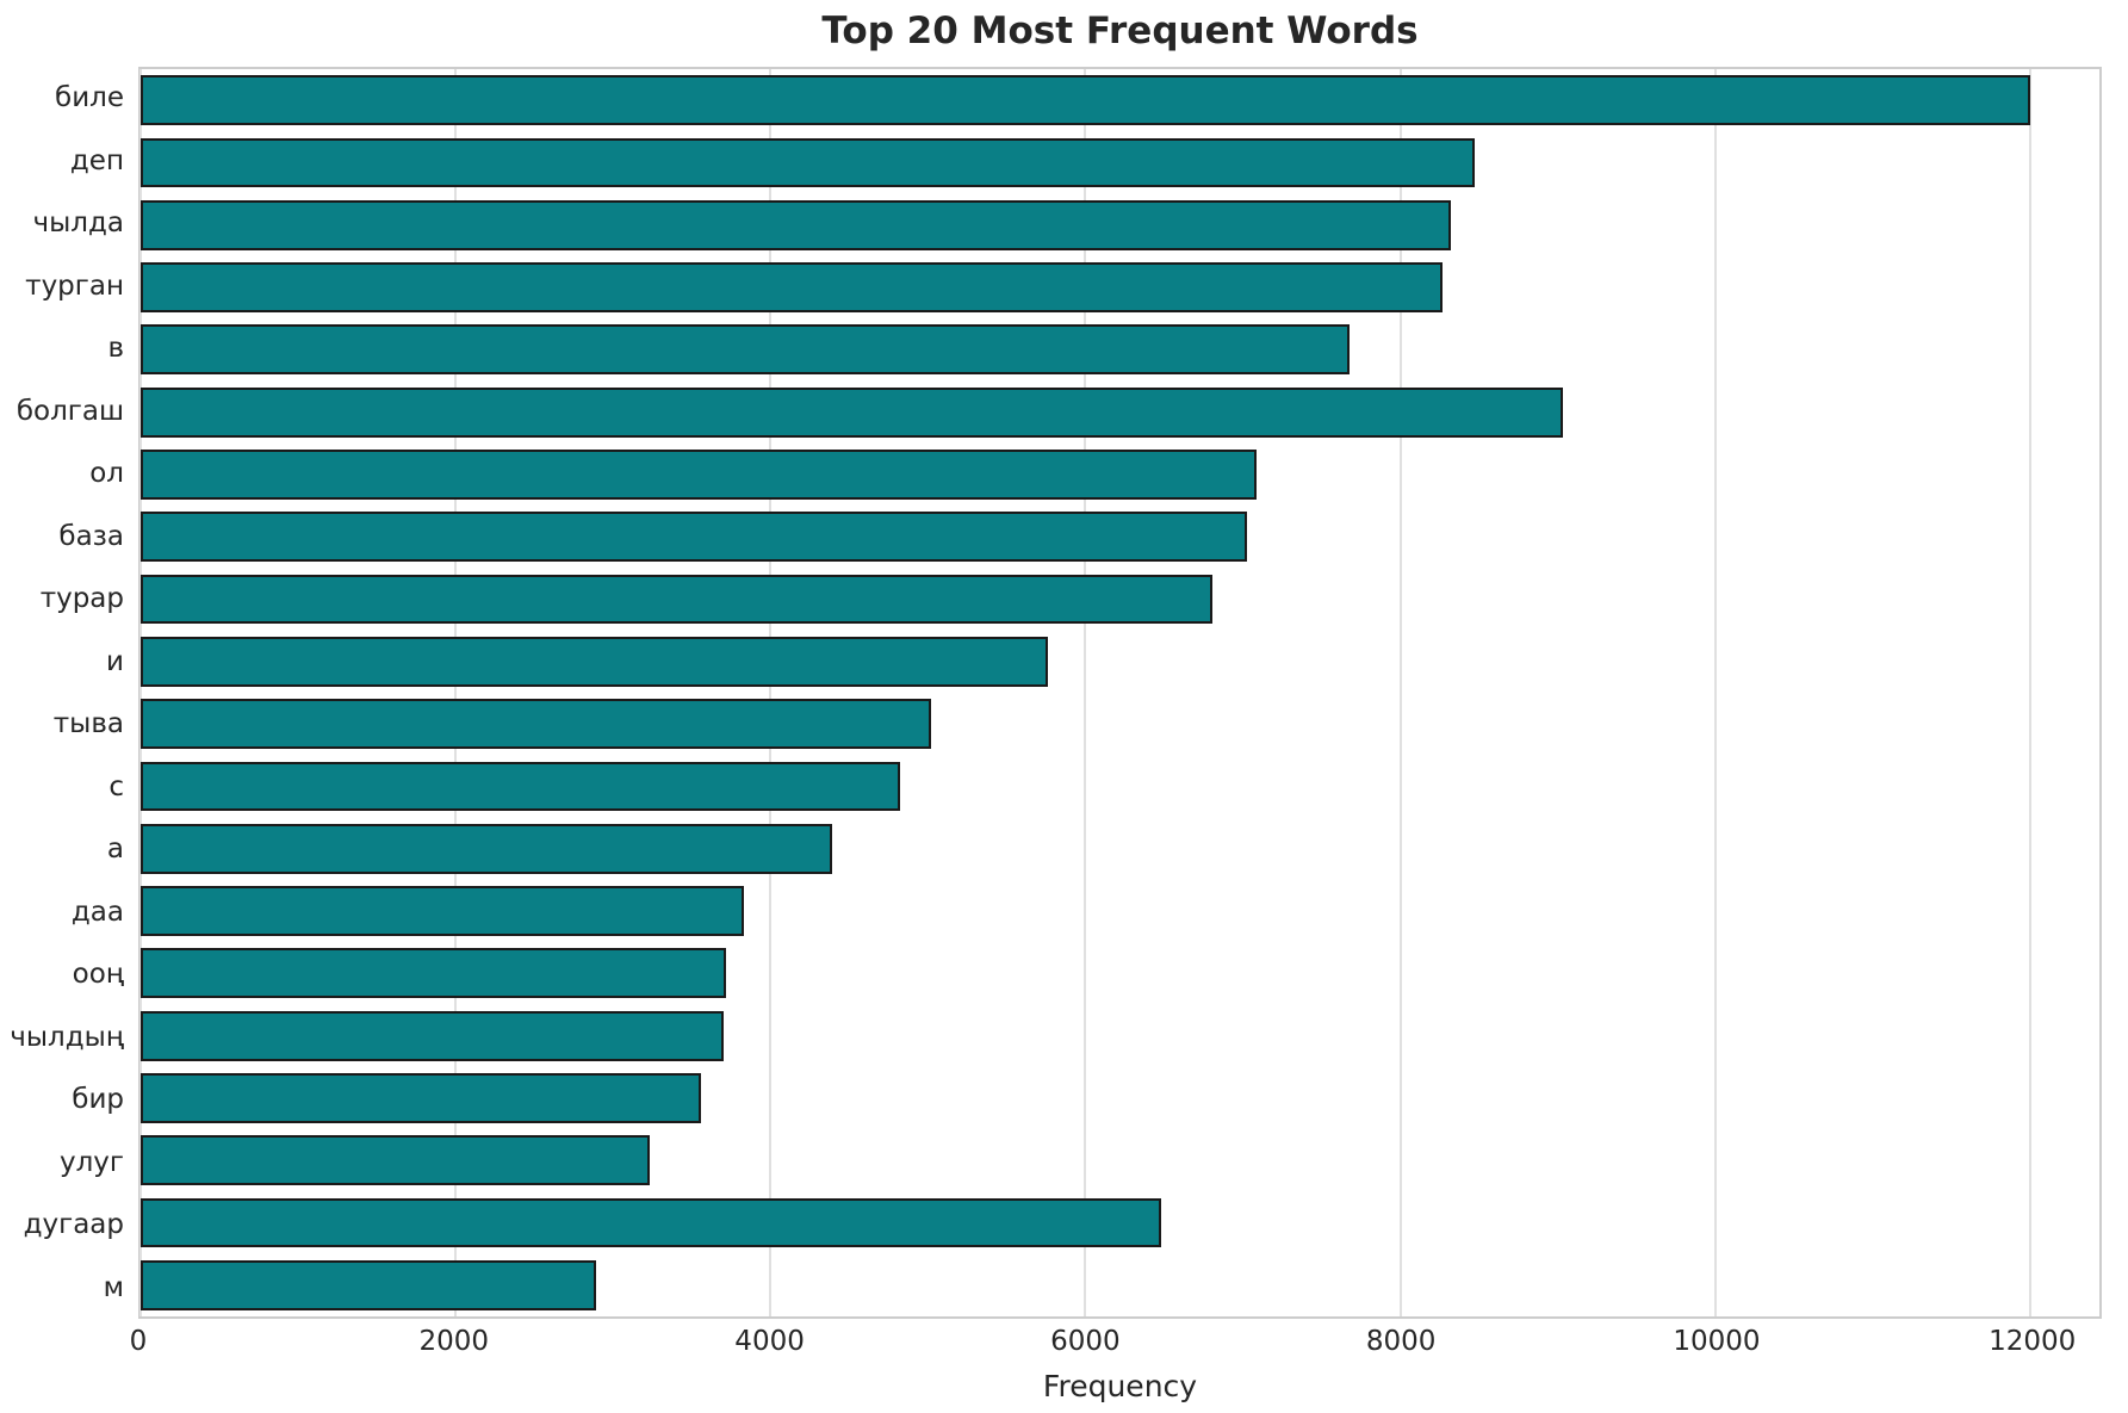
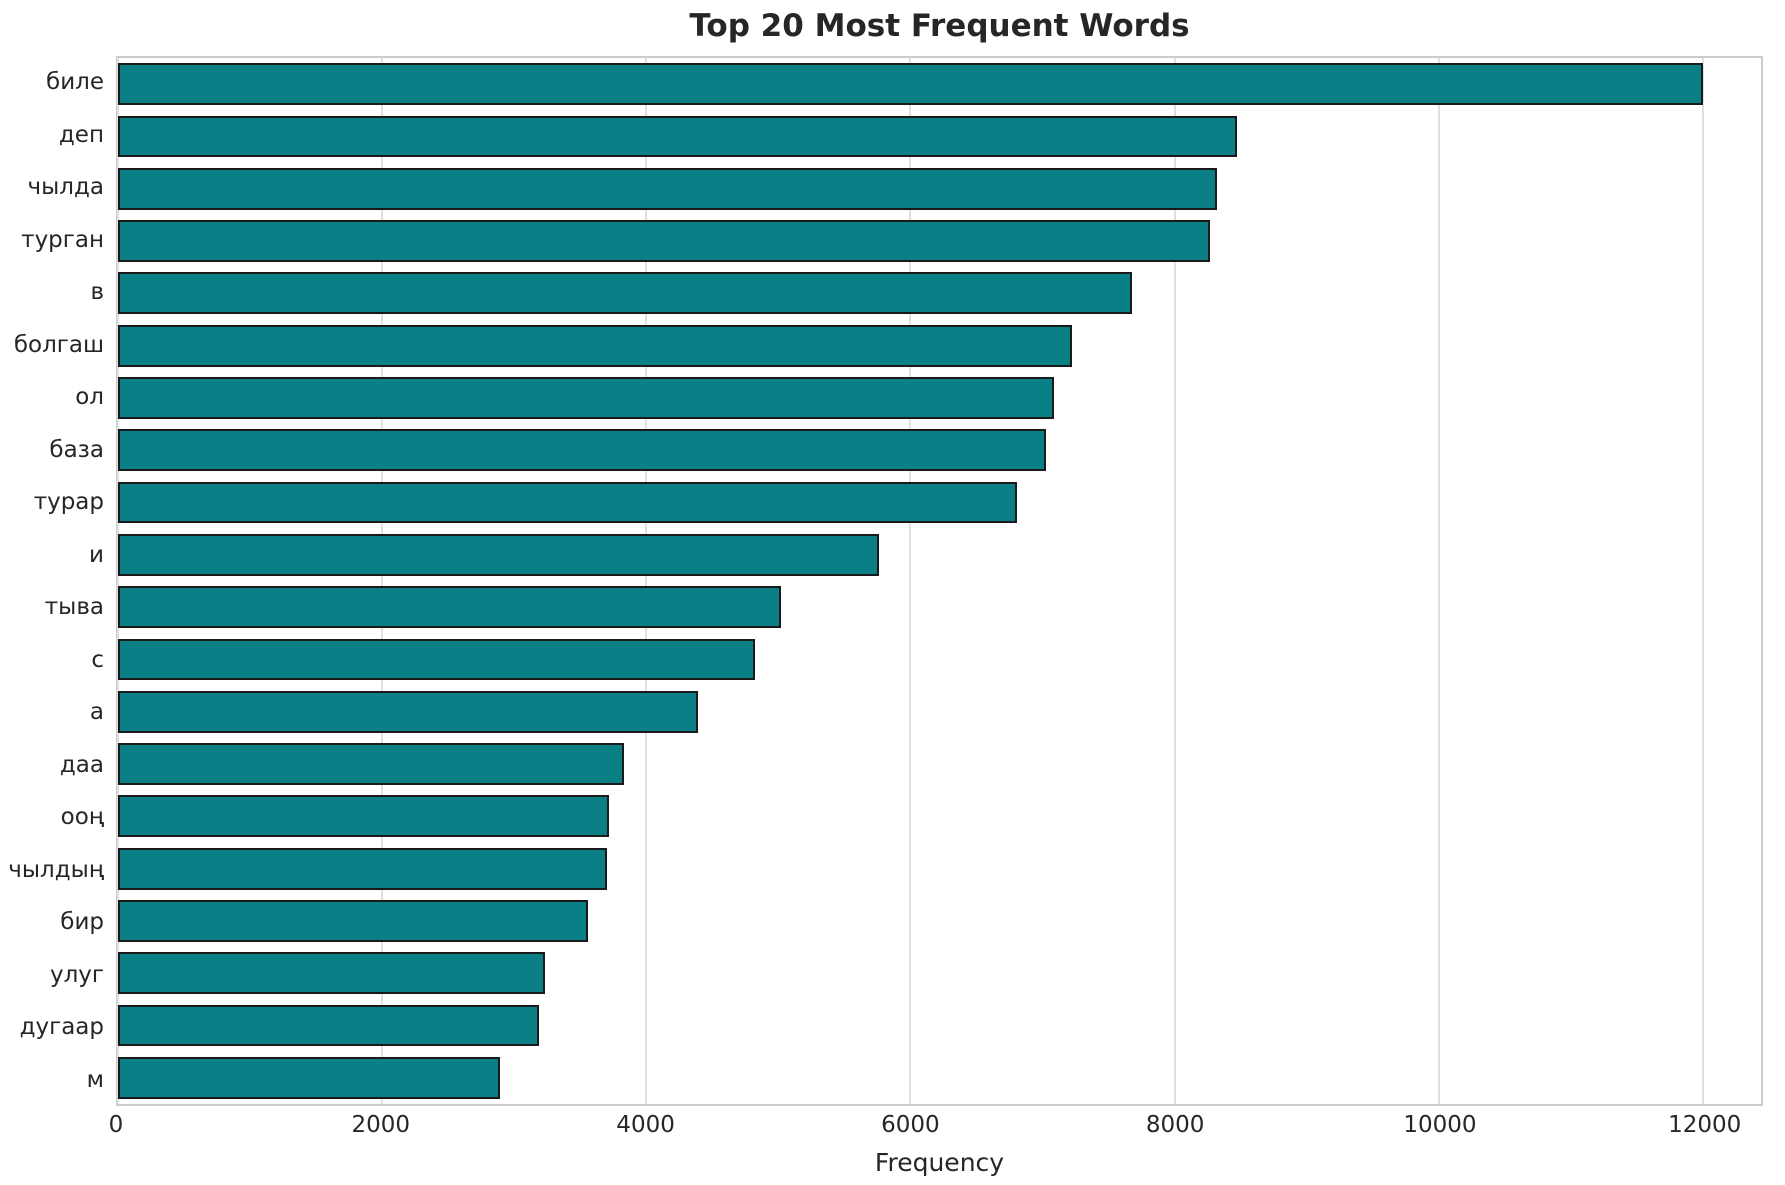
болгаш: 9030 -> 7220
дугаар: 6480 -> 3190
